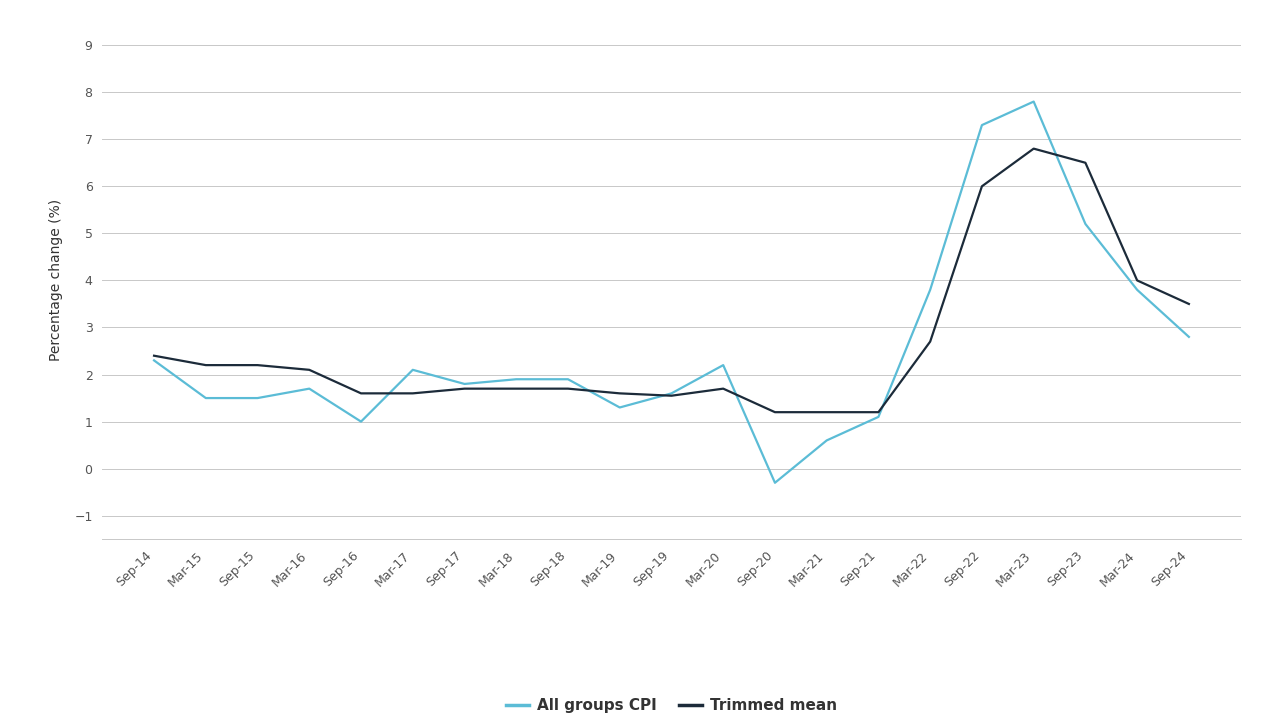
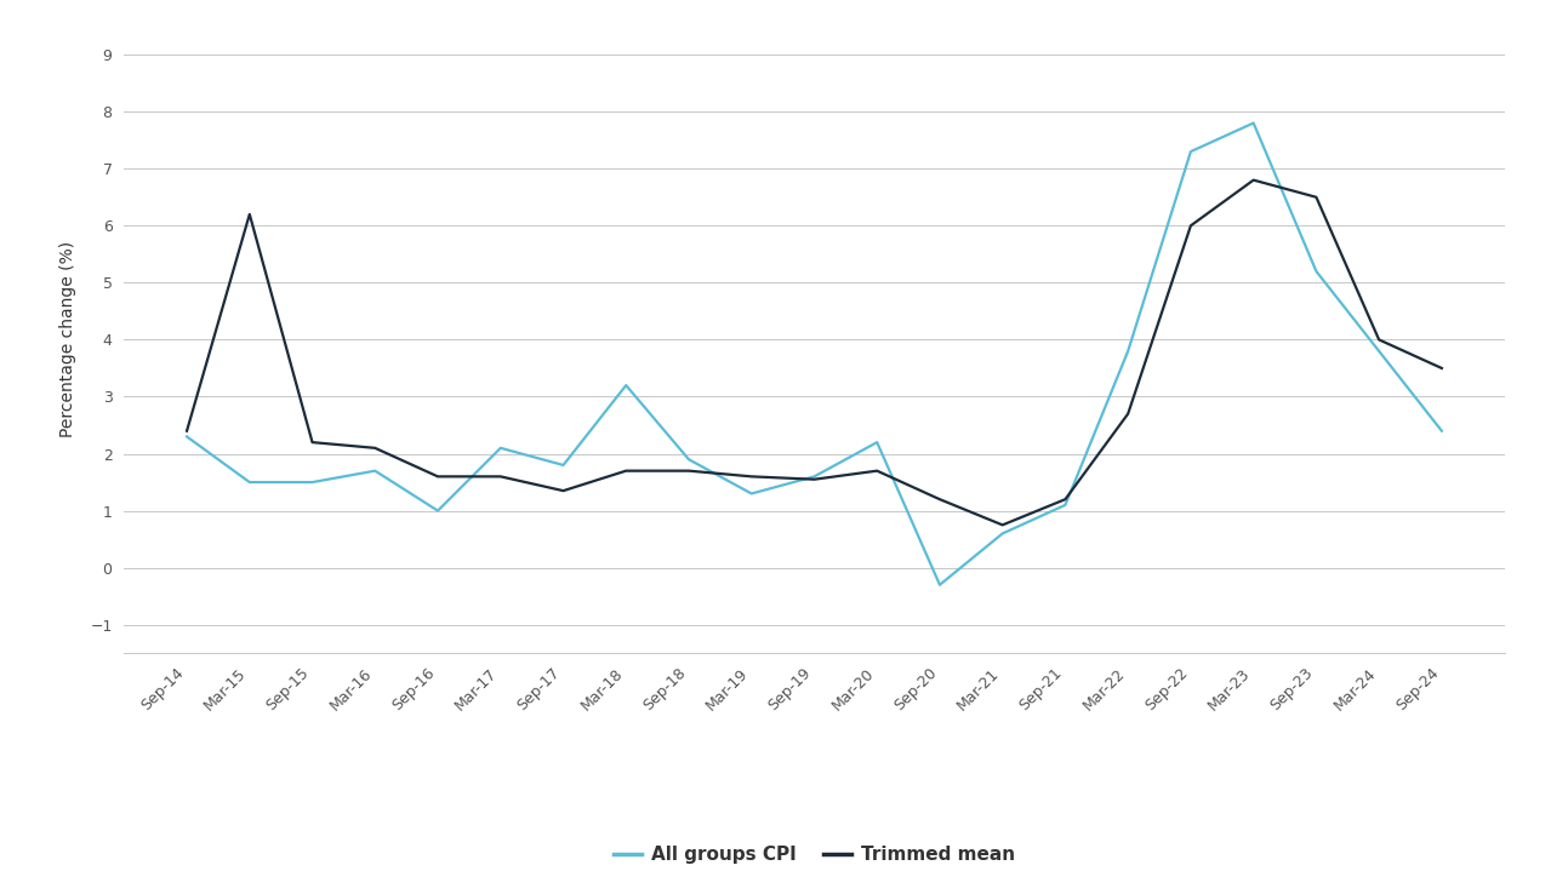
Trimmed mean/Mar-15: 2.20 -> 6.20
Trimmed mean/Sep-17: 1.70 -> 1.35
All groups CPI/Mar-18: 1.9 -> 3.2
Trimmed mean/Mar-21: 1.20 -> 0.75
All groups CPI/Sep-24: 2.8 -> 2.4
